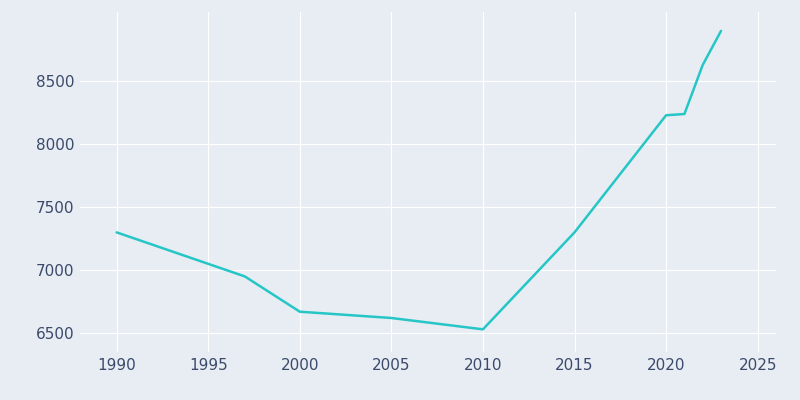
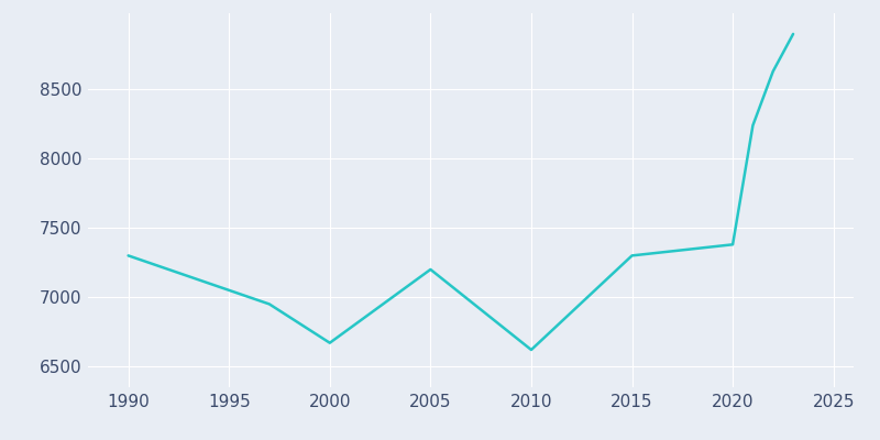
2005: 6620 -> 7200
2010: 6530 -> 6620
2020: 8230 -> 7380
